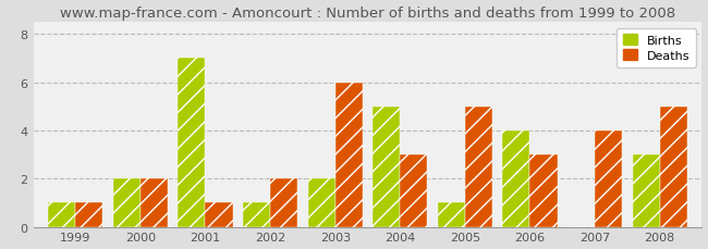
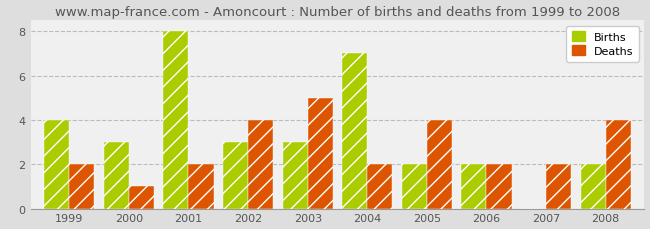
Births/1999: 1 -> 4
Deaths/1999: 1 -> 2
Births/2000: 2 -> 3
Deaths/2000: 2 -> 1
Births/2001: 7 -> 8
Deaths/2001: 1 -> 2
Births/2002: 1 -> 3
Deaths/2002: 2 -> 4
Births/2003: 2 -> 3
Deaths/2003: 6 -> 5
Births/2004: 5 -> 7
Deaths/2004: 3 -> 2
Births/2005: 1 -> 2
Deaths/2005: 5 -> 4
Births/2006: 4 -> 2
Deaths/2006: 3 -> 2
Deaths/2007: 4 -> 2
Births/2008: 3 -> 2
Deaths/2008: 5 -> 4
